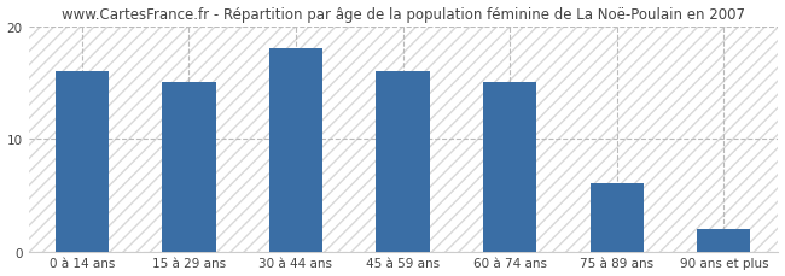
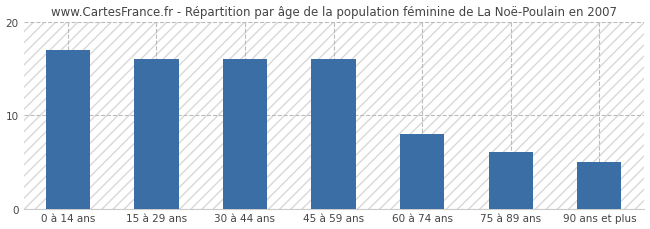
0 à 14 ans: 16 -> 17
15 à 29 ans: 15 -> 16
30 à 44 ans: 18 -> 16
60 à 74 ans: 15 -> 8
90 ans et plus: 2 -> 5
